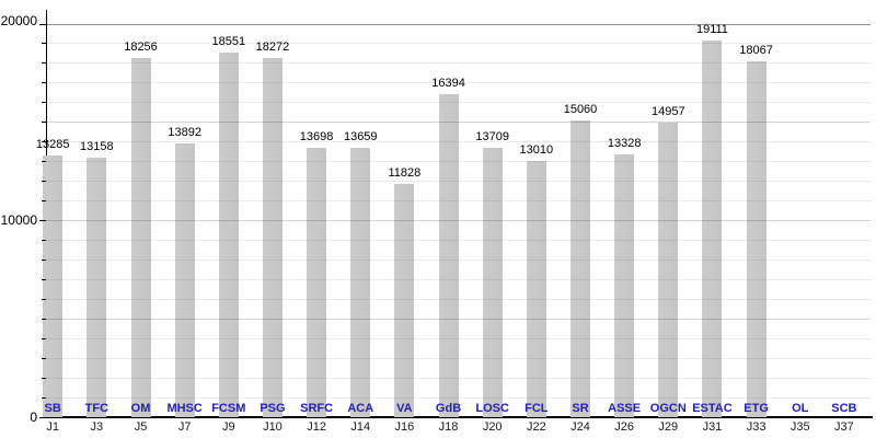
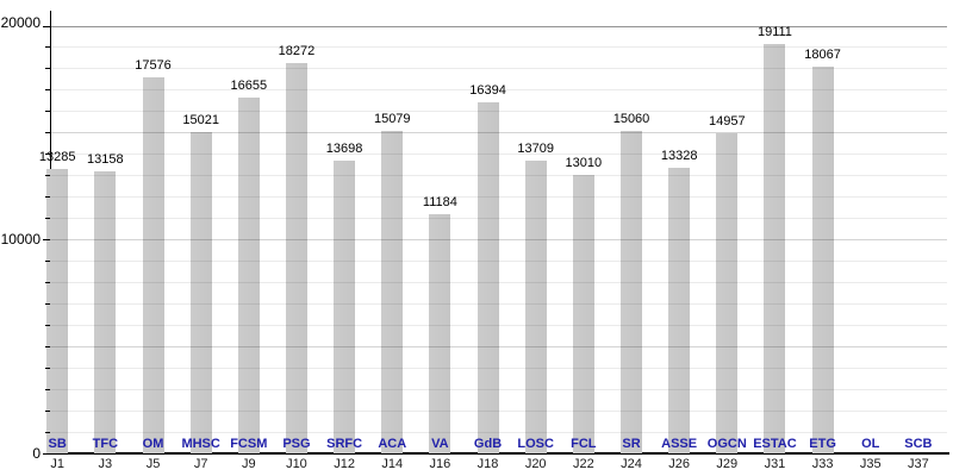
J5: 18256 -> 17576
J7: 13892 -> 15021
J9: 18551 -> 16655
J14: 13659 -> 15079
J16: 11828 -> 11184
